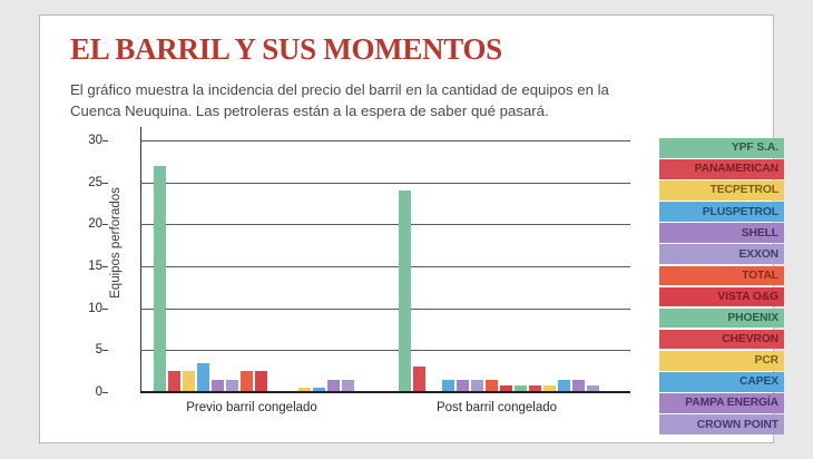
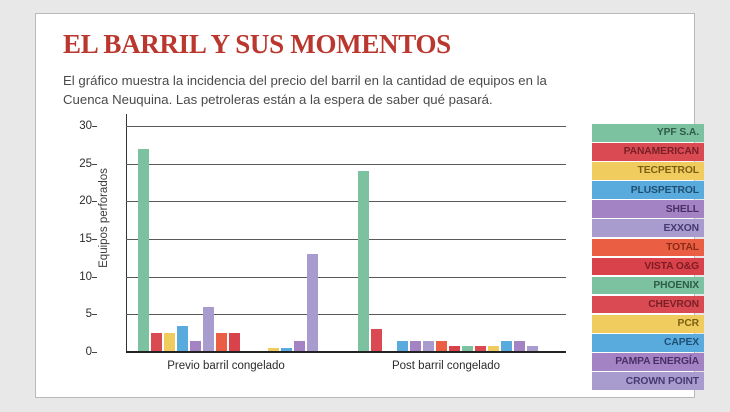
EXXON/Previo barril congelado: 2 -> 6
CROWN POINT/Previo barril congelado: 2 -> 13
